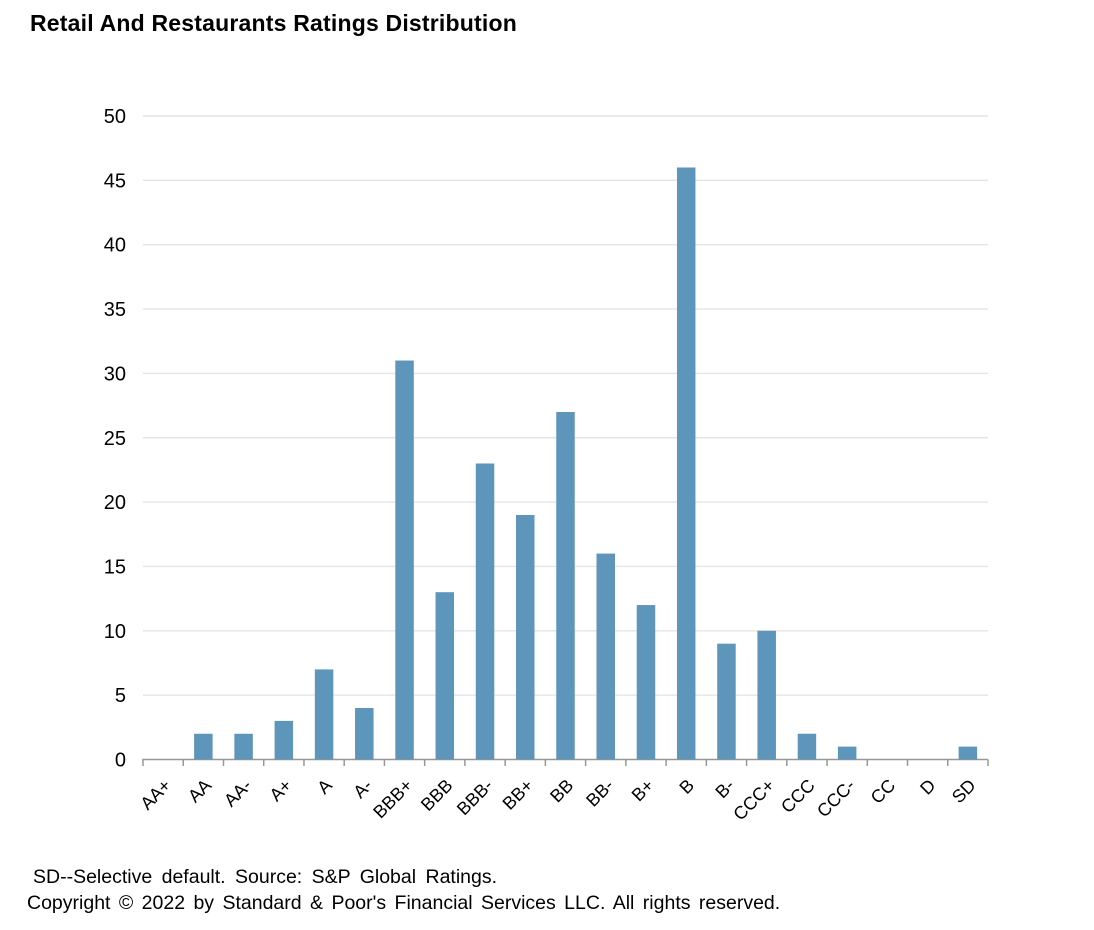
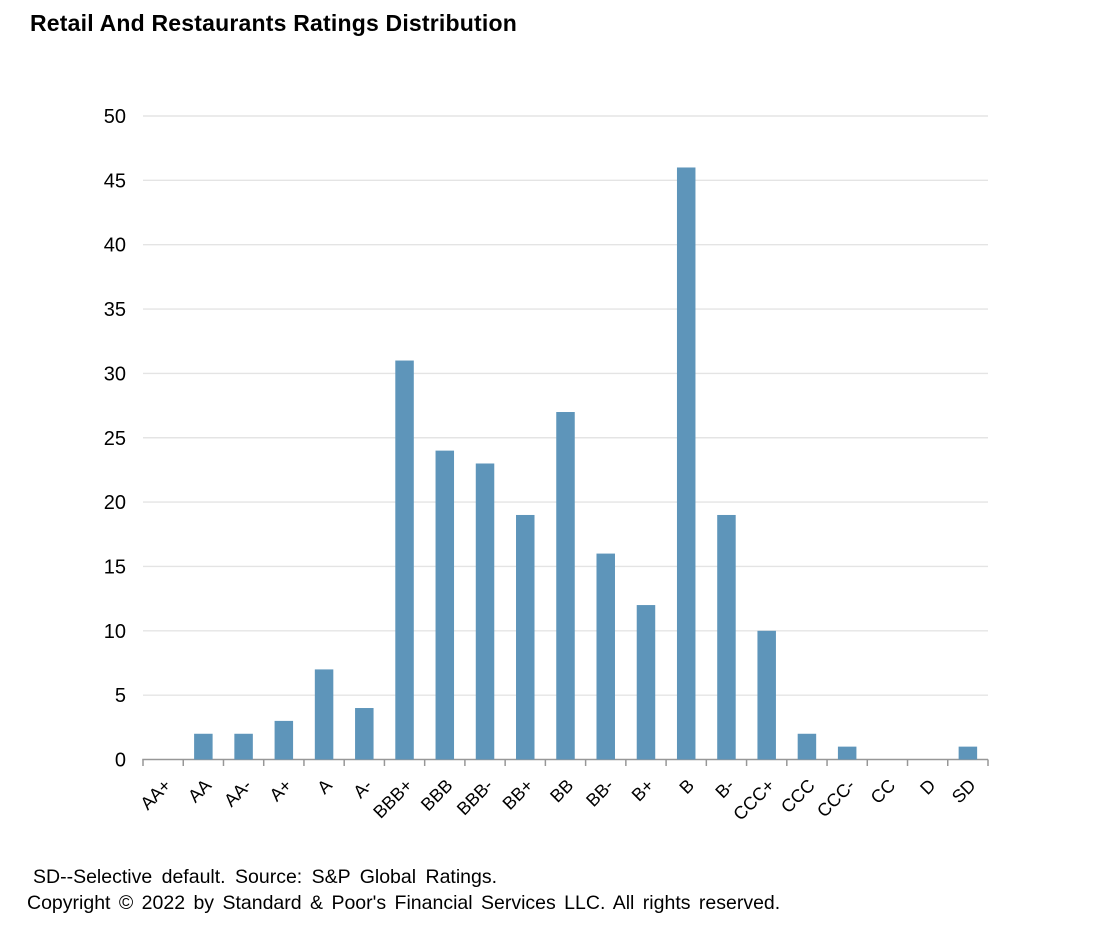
BBB: 13 -> 24
B-: 9 -> 19
